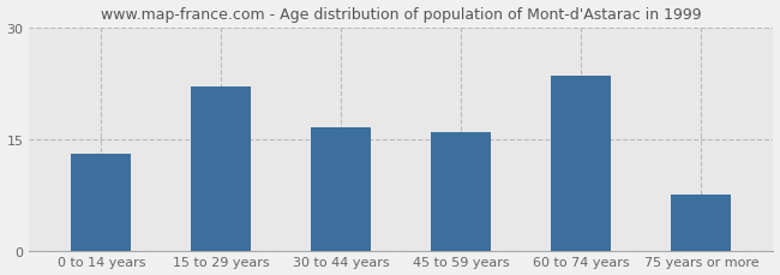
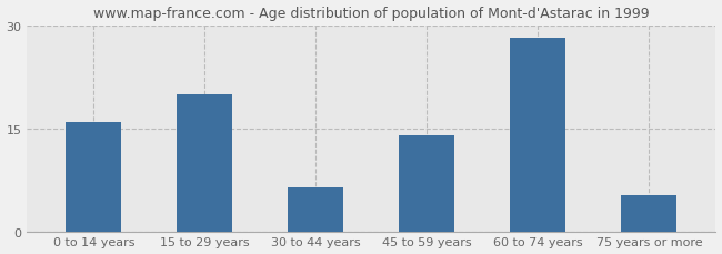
0 to 14 years: 13.0 -> 16.0
15 to 29 years: 22.0 -> 20.0
30 to 44 years: 16.5 -> 6.4
45 to 59 years: 16.0 -> 14.0
60 to 74 years: 23.5 -> 28.2
75 years or more: 7.5 -> 5.2
